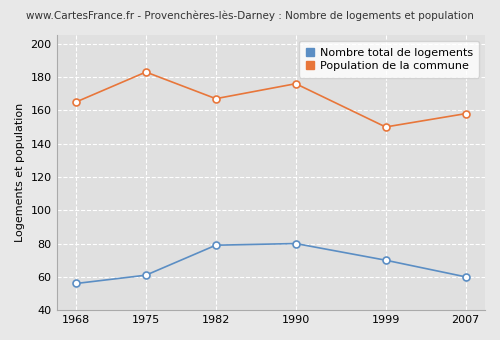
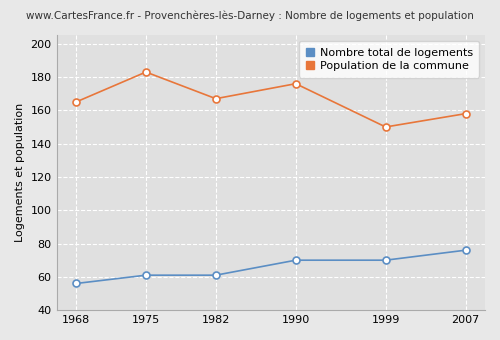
Nombre total de logements/1982: 79 -> 61
Nombre total de logements/1990: 80 -> 70
Nombre total de logements/2007: 60 -> 76
